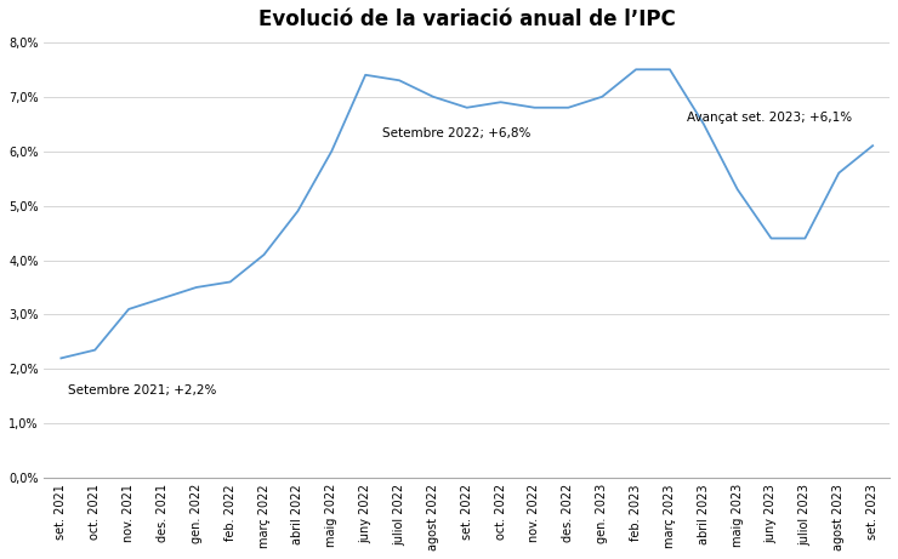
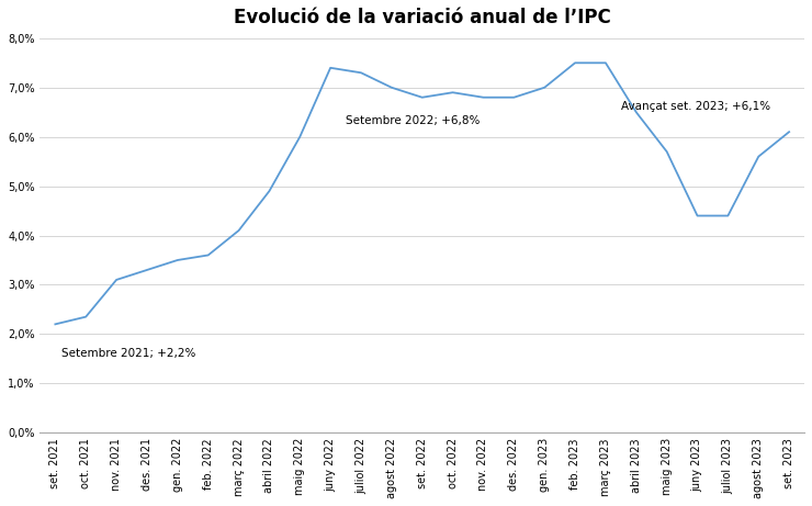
maig 2023: 5,30% -> 5,70%
